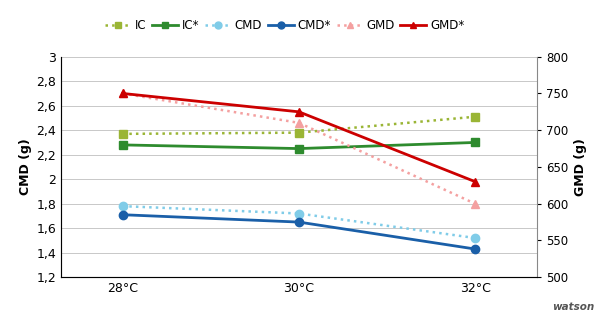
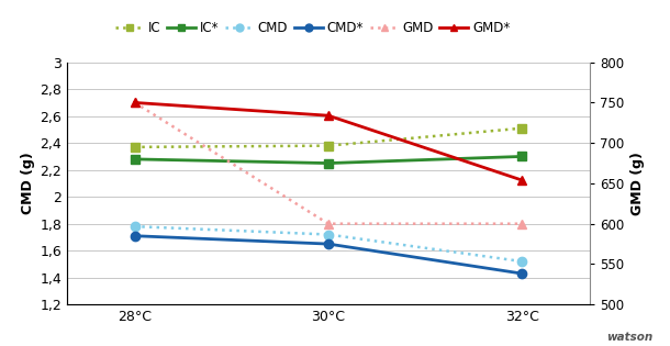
GMD/30°C: 710 -> 600
GMD*/30°C: 725 -> 734
GMD*/32°C: 630 -> 654
